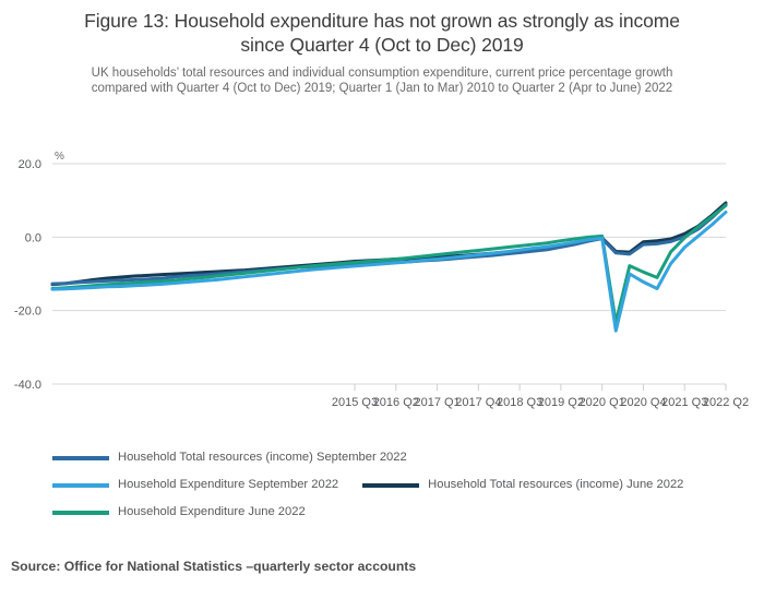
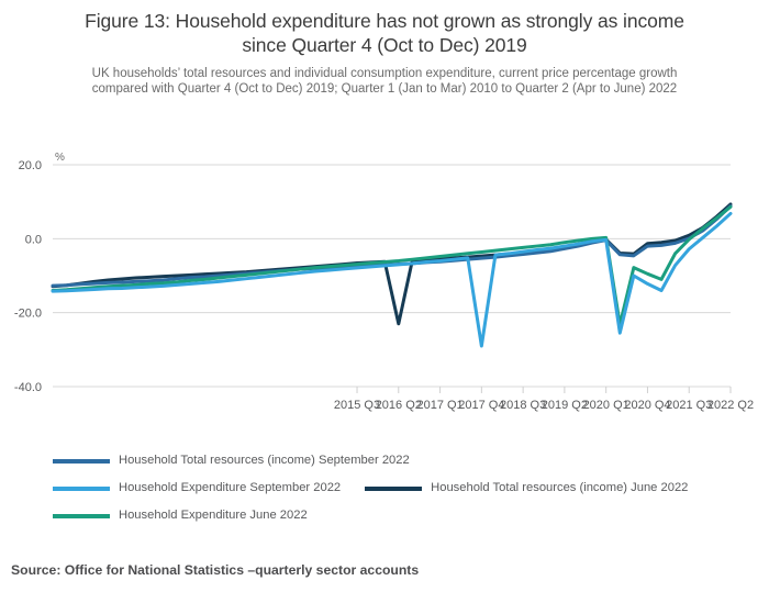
Household Total resources (income) June 2022/2016 Q2: -6 -> -23
Household Expenditure September 2022/2017 Q4: -5 -> -29
